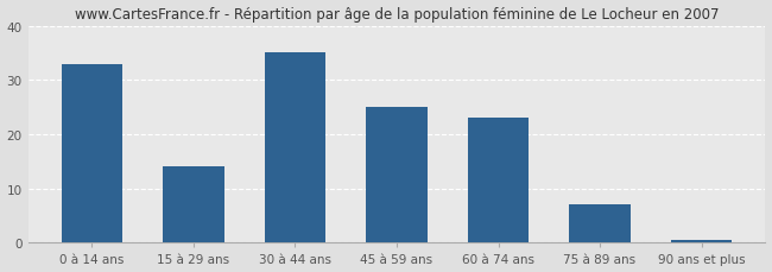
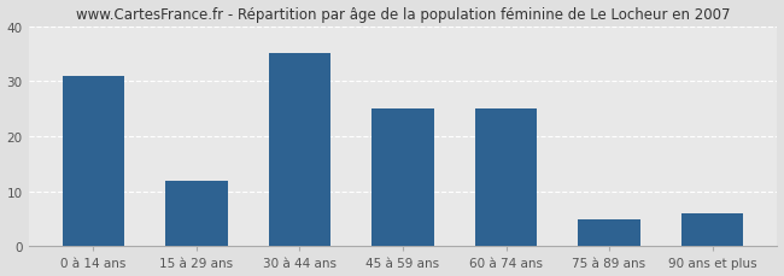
0 à 14 ans: 33.0 -> 31.0
15 à 29 ans: 14.0 -> 12.0
60 à 74 ans: 23.0 -> 25.0
75 à 89 ans: 7.0 -> 5.0
90 ans et plus: 0.5 -> 6.0
